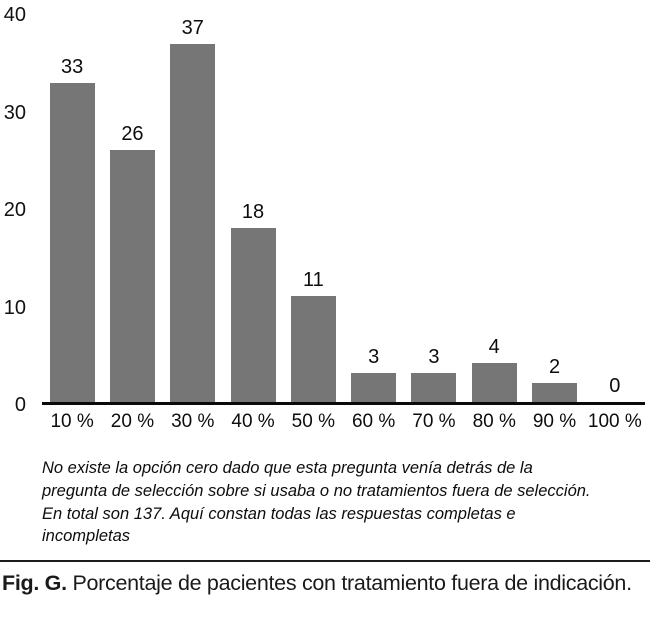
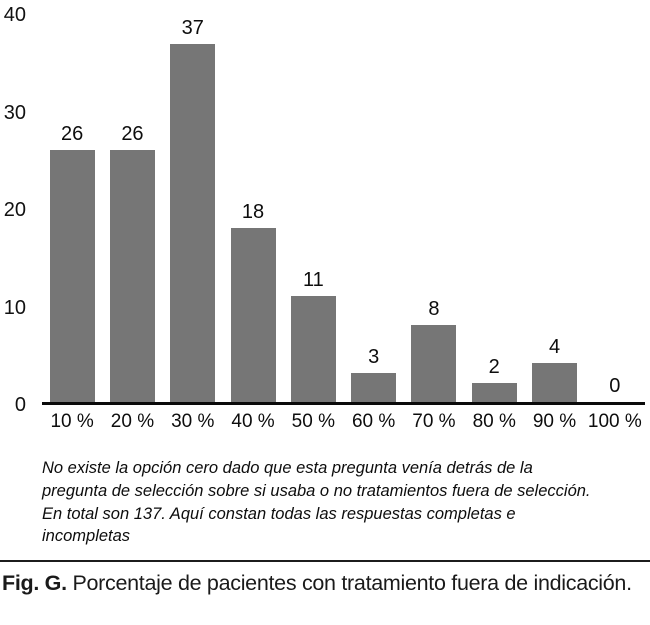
10 %: 33 -> 26
70 %: 3 -> 8
80 %: 4 -> 2
90 %: 2 -> 4
